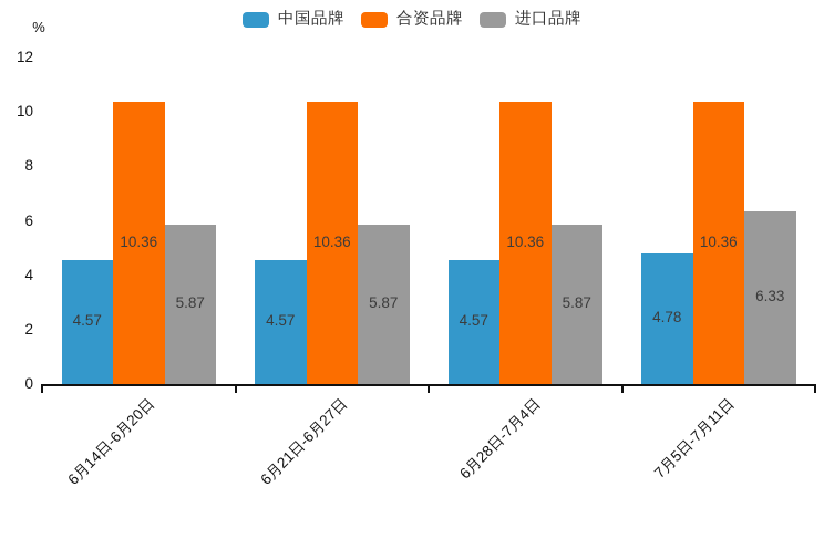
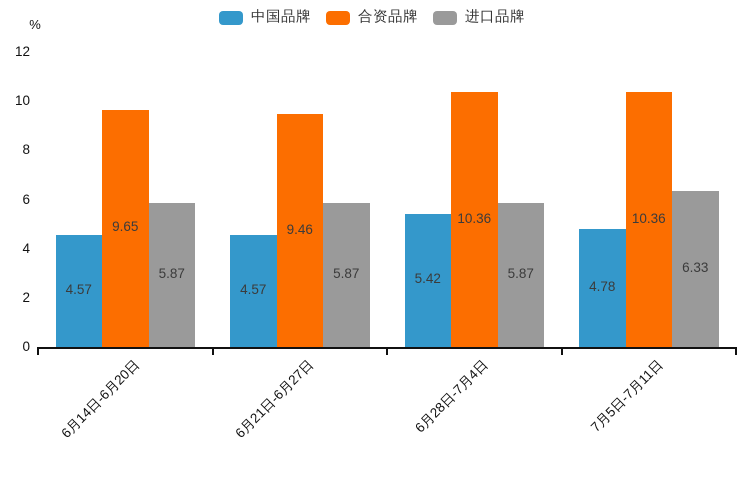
合资品牌/6月14日-6月20日: 10.36 -> 9.65
合资品牌/6月21日-6月27日: 10.36 -> 9.46
中国品牌/6月28日-7月4日: 4.57 -> 5.42
